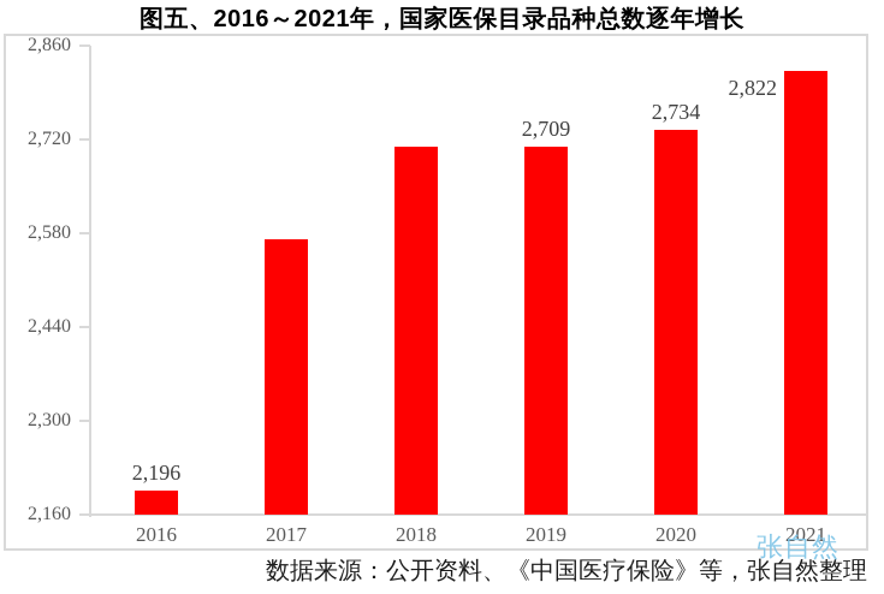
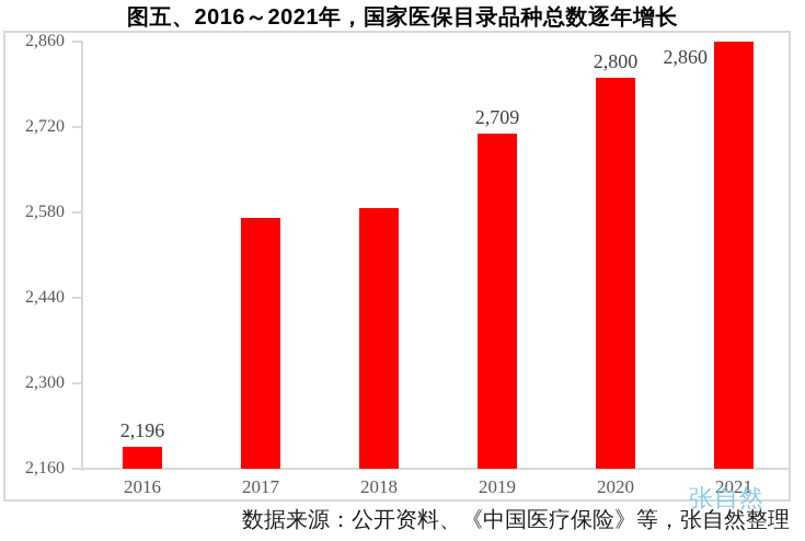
2018: 2710 -> 2590
2020: 2,734 -> 2,800
2021: 2,822 -> 2,860
